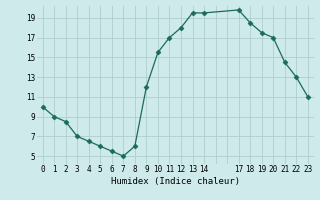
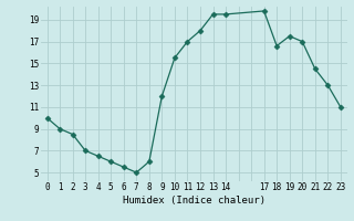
18: 18.5 -> 16.6
